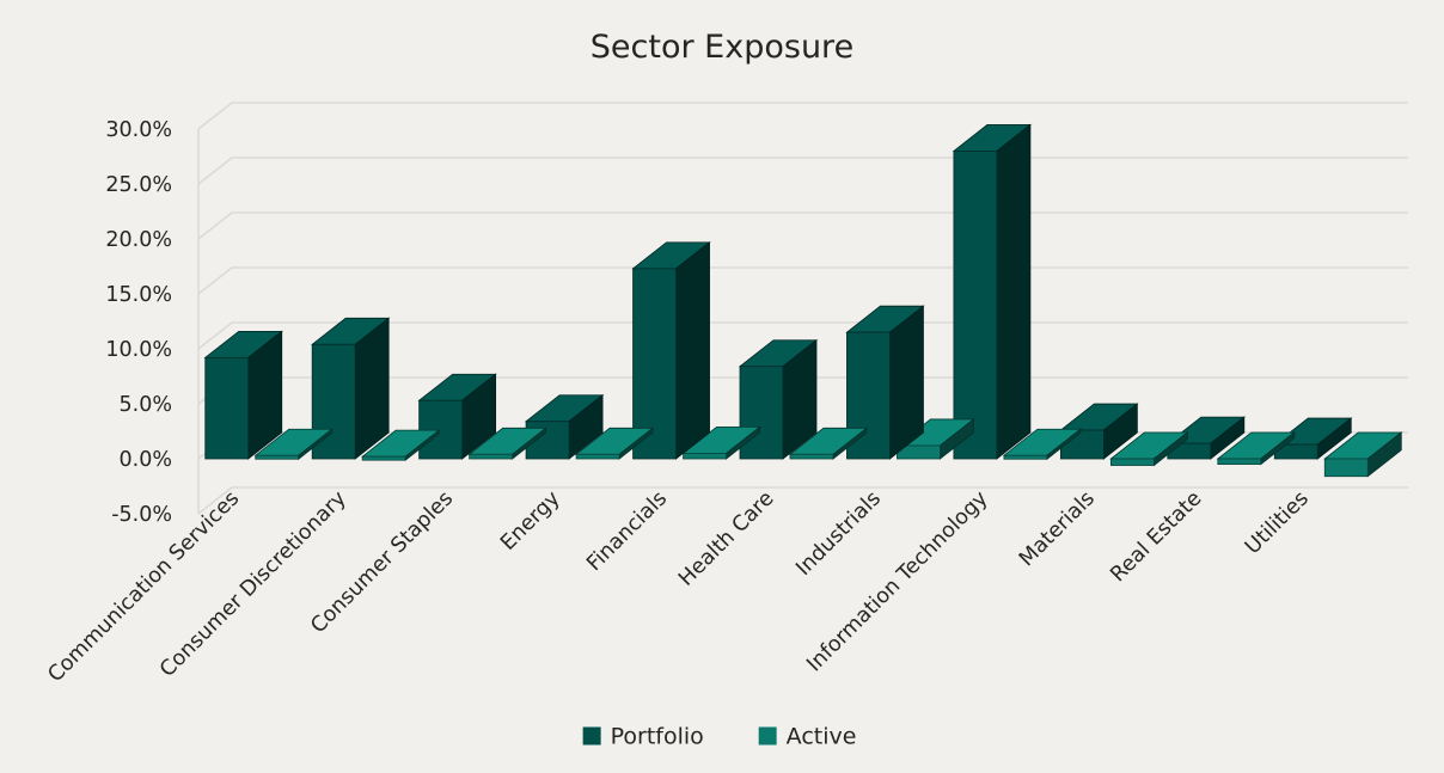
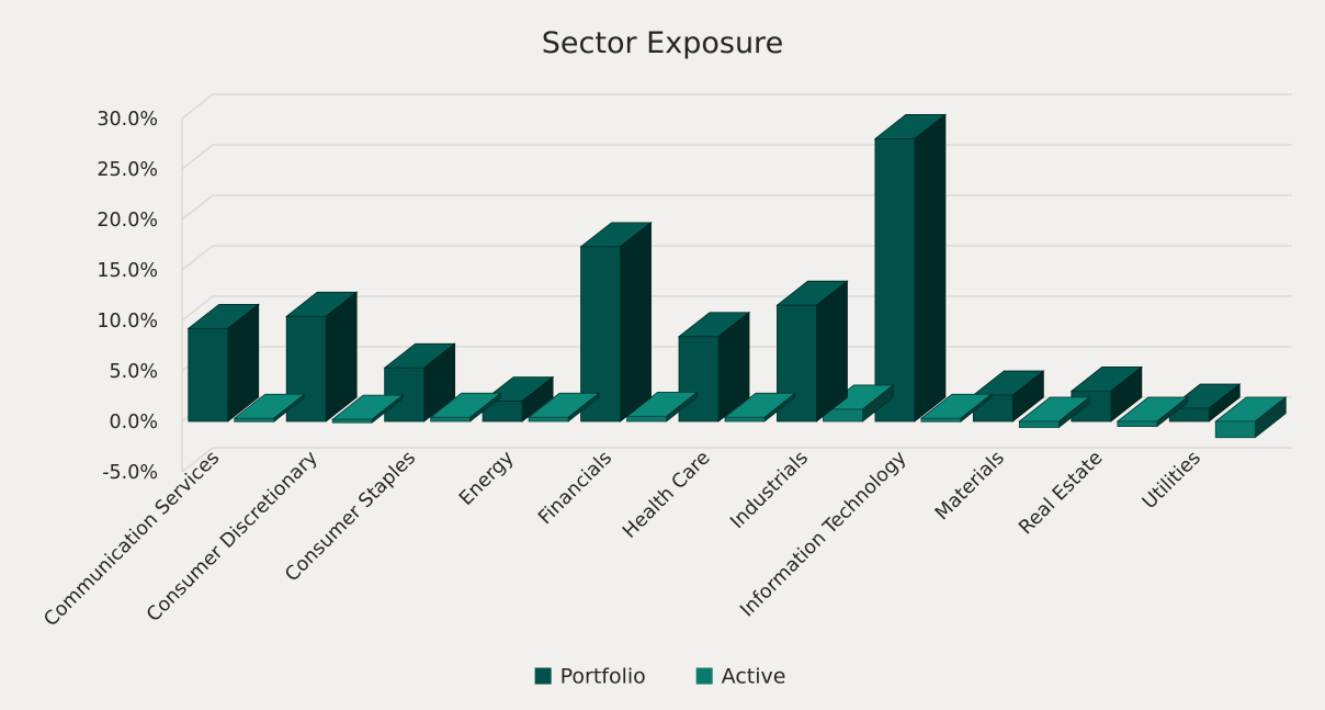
Portfolio/Energy: 3% -> 2%
Portfolio/Real Estate: 1% -> 3%
